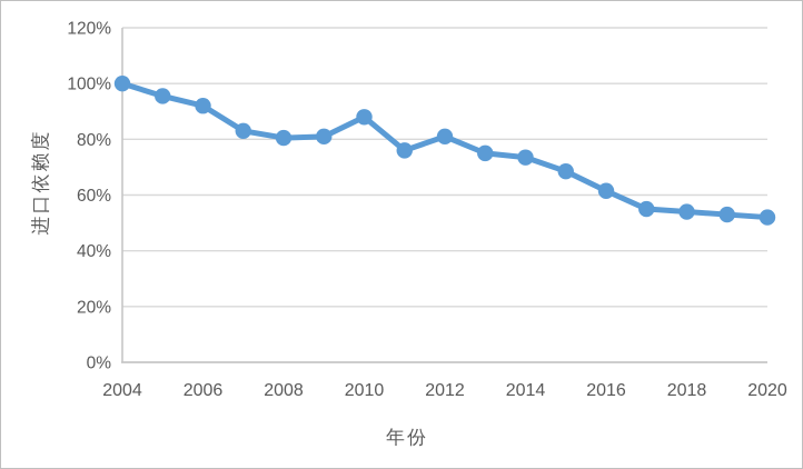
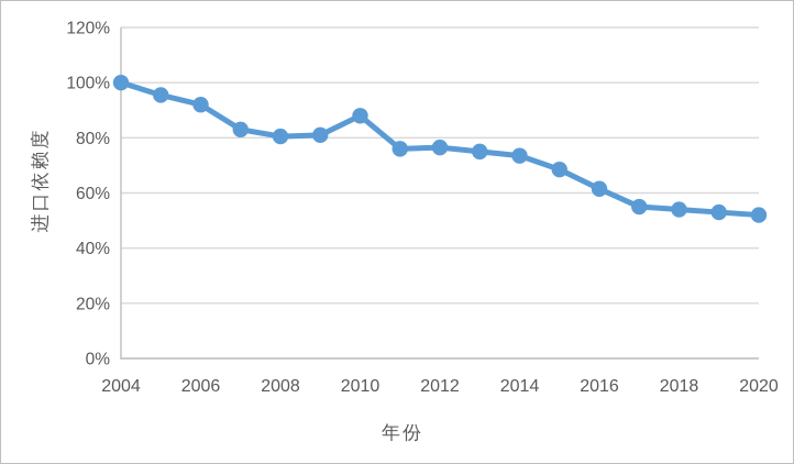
2012: 81% -> 76%
